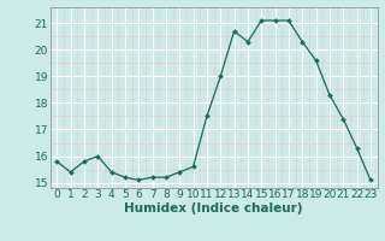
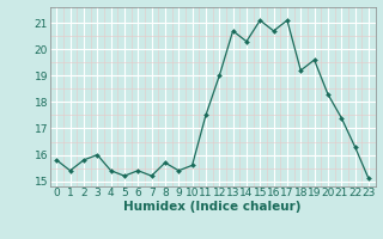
6: 15.1 -> 15.4
8: 15.2 -> 15.7
16: 21.1 -> 20.7
18: 20.3 -> 19.2
